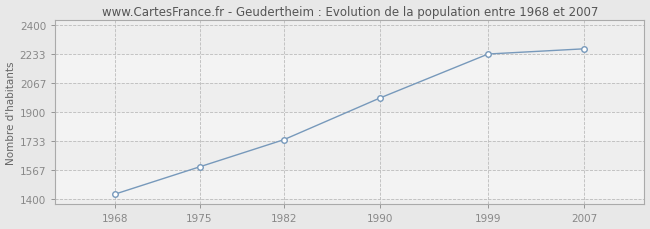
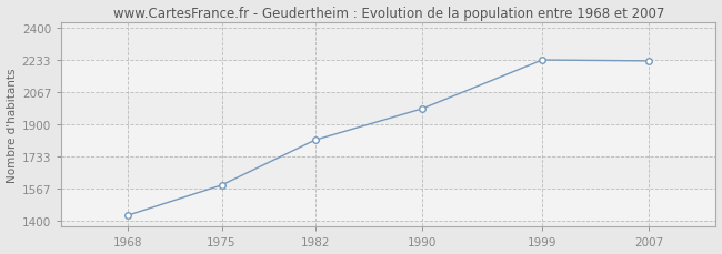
1982: 1740 -> 1820
2007: 2260 -> 2230
